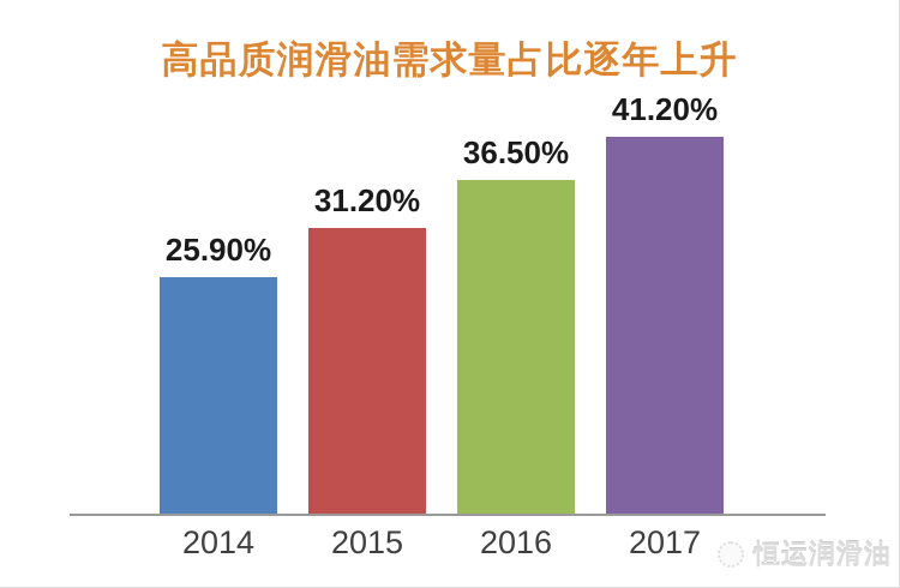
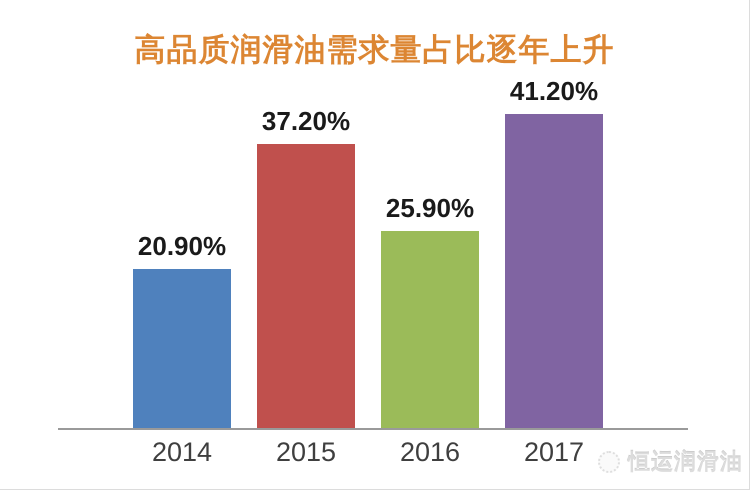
2014: 25.90% -> 20.90%
2015: 31.20% -> 37.20%
2016: 36.50% -> 25.90%
